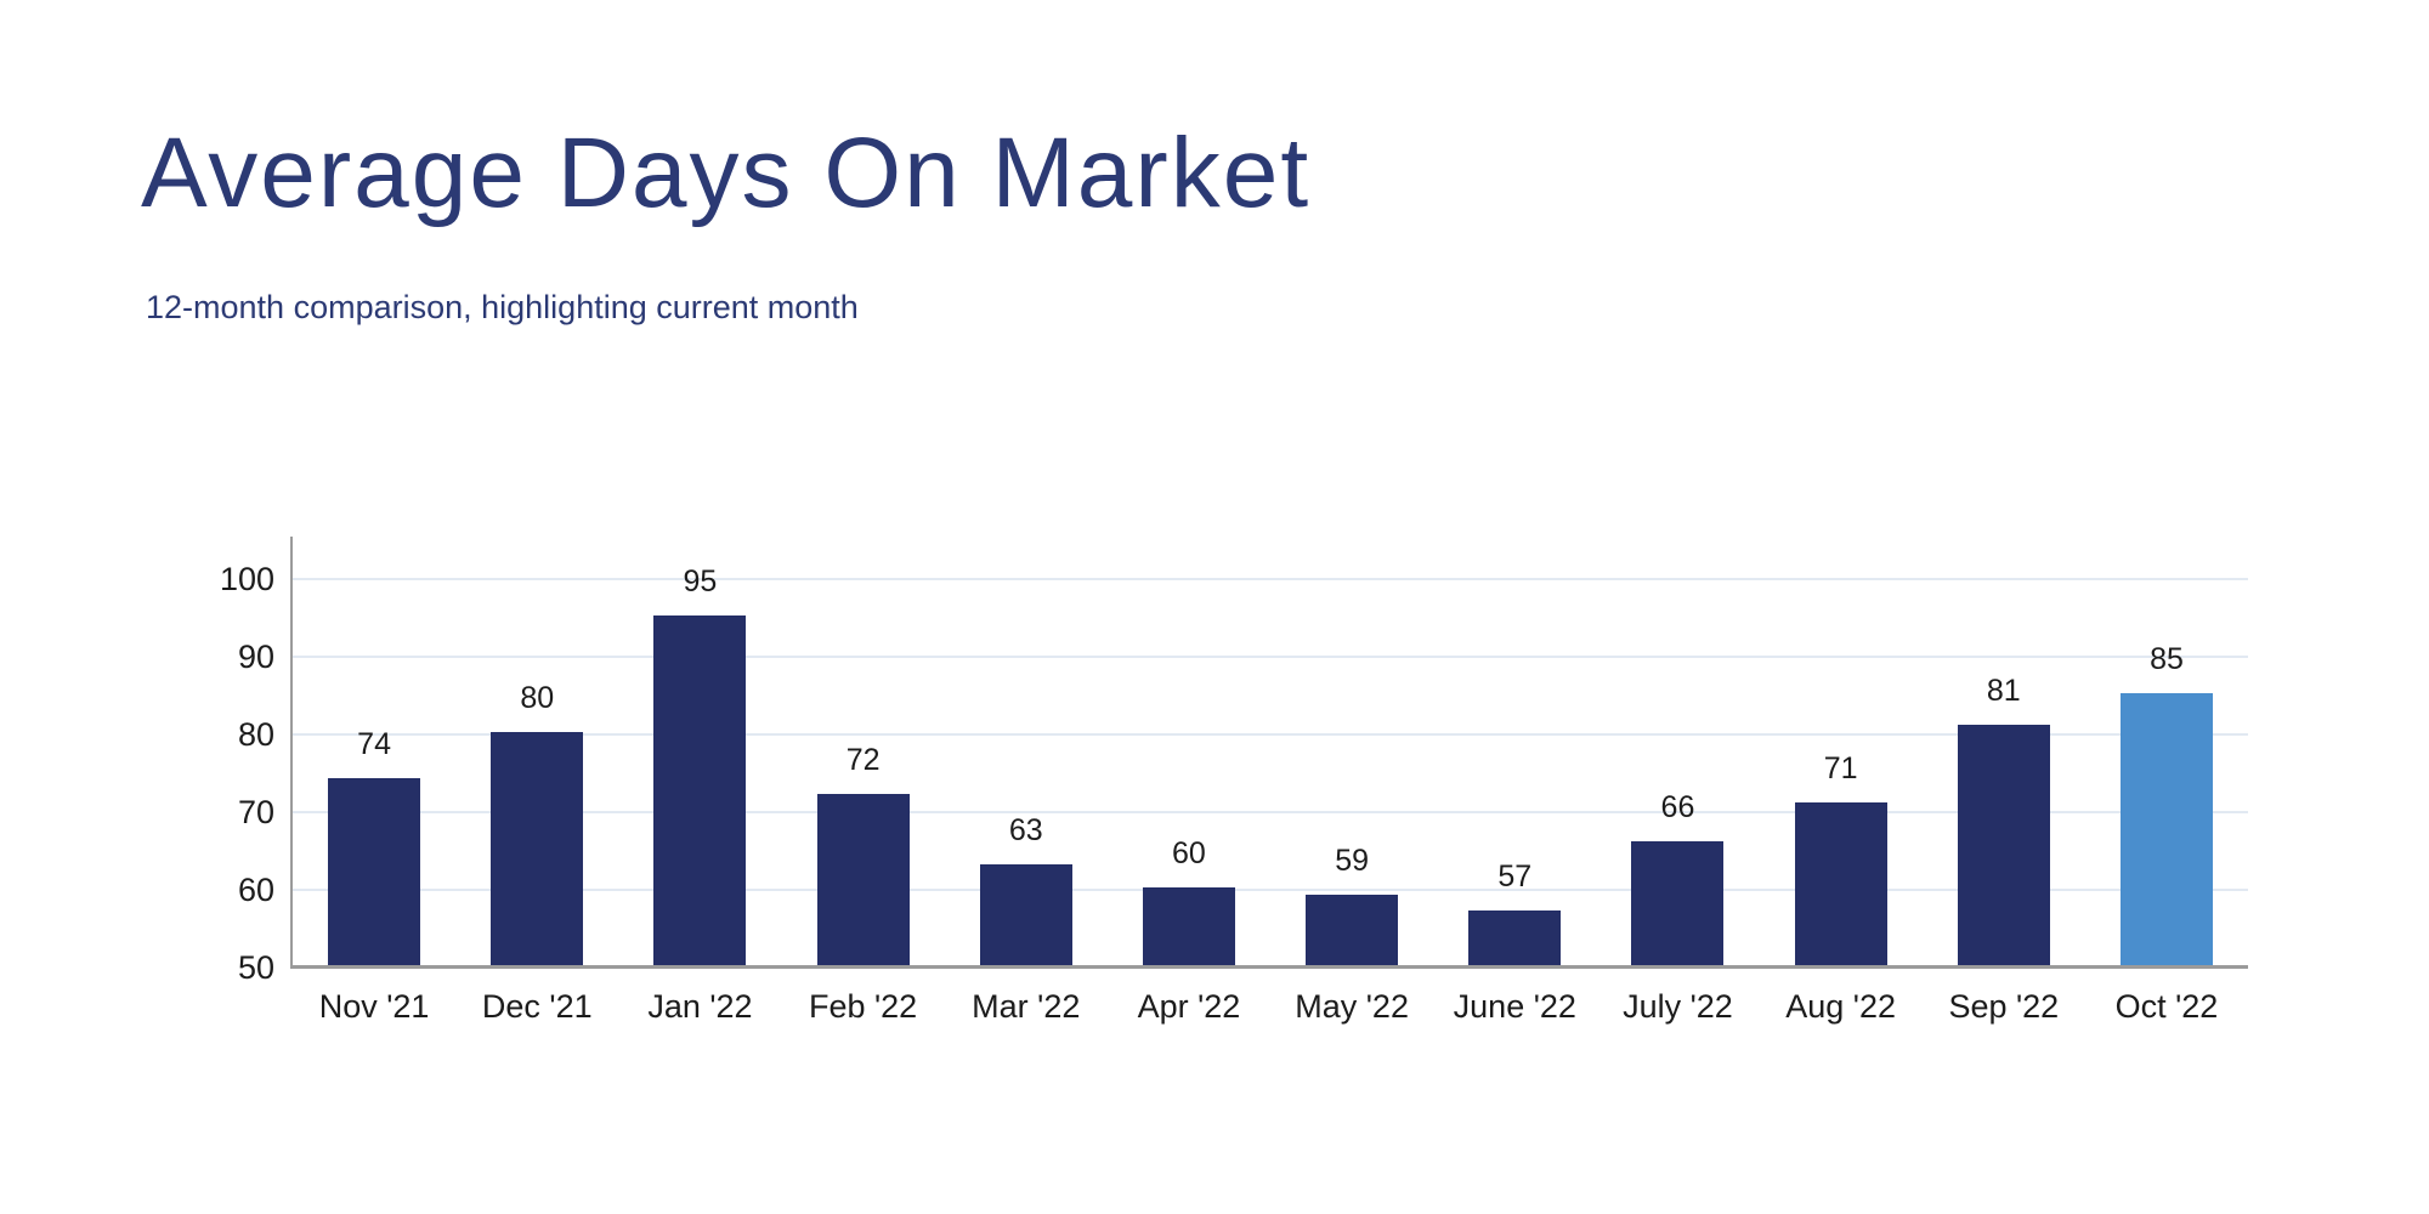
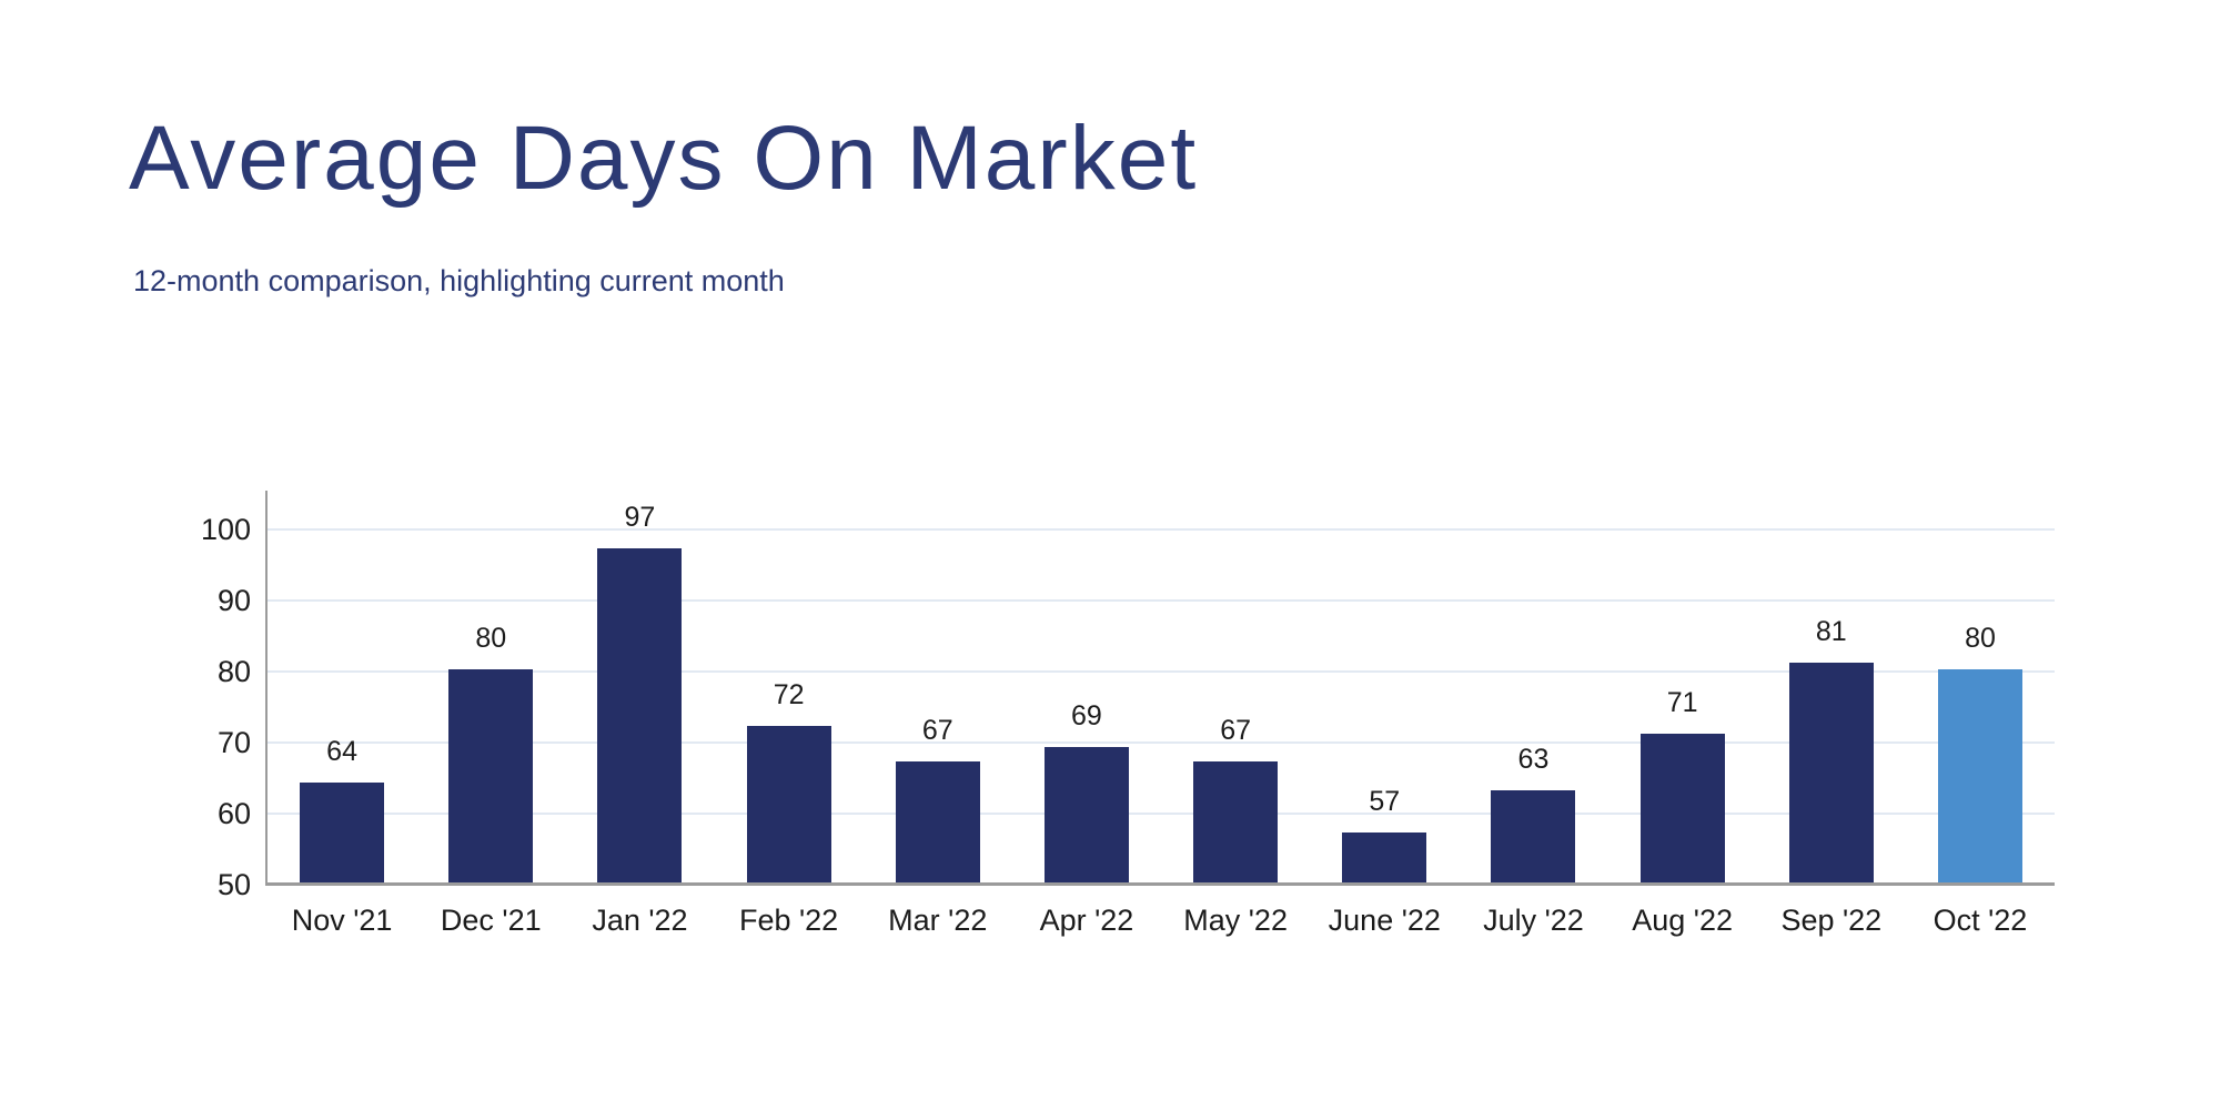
Nov '21: 74 -> 64
Jan '22: 95 -> 97
Mar '22: 63 -> 67
Apr '22: 60 -> 69
May '22: 59 -> 67
July '22: 66 -> 63
Oct '22: 85 -> 80
